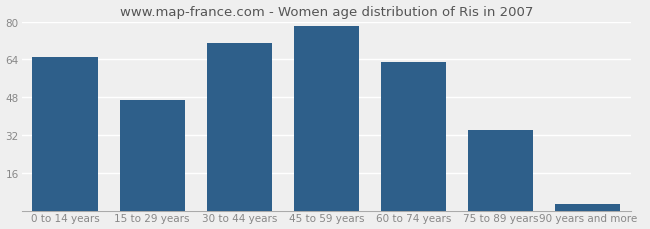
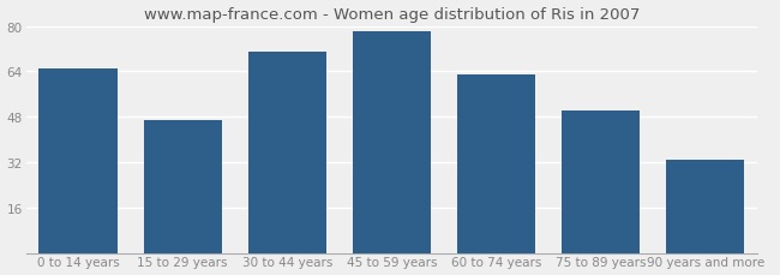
75 to 89 years: 34 -> 50
90 years and more: 3 -> 33
